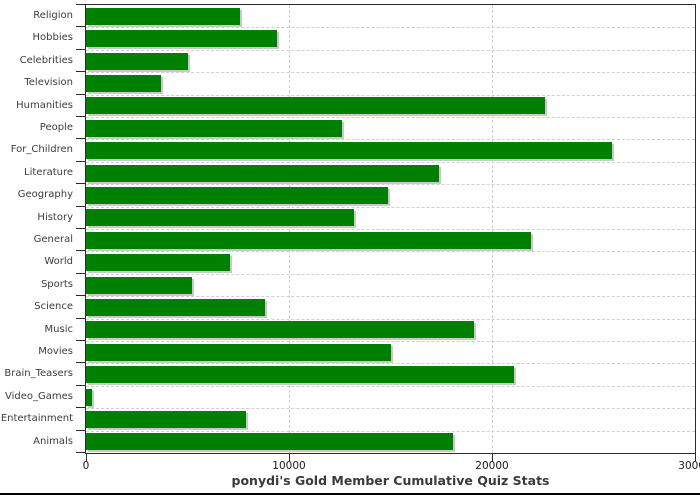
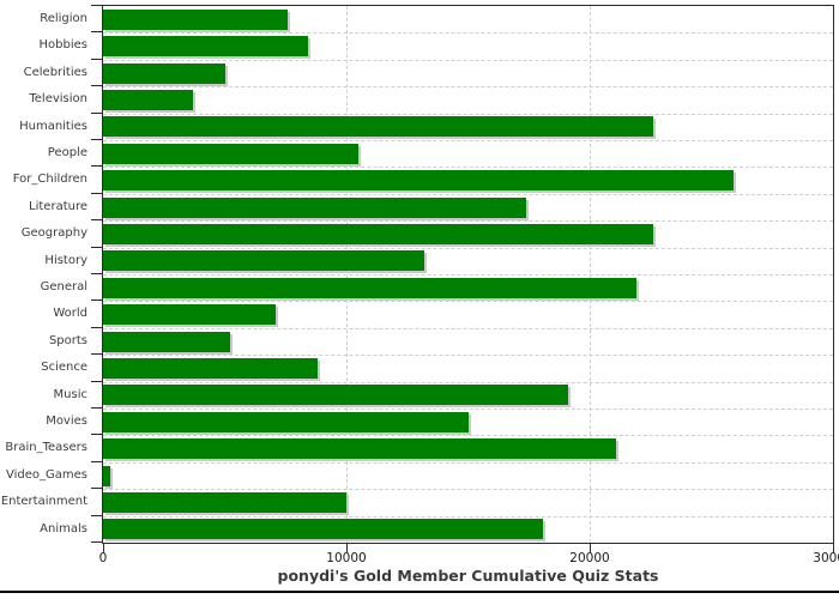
Hobbies: 9400 -> 8400
People: 12600 -> 10500
Geography: 14900 -> 22600
Entertainment: 7900 -> 10000
